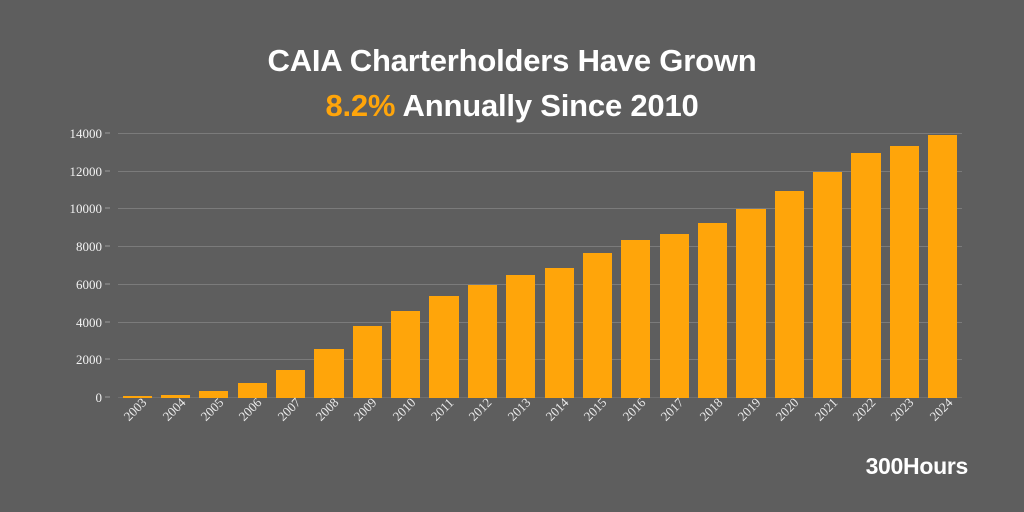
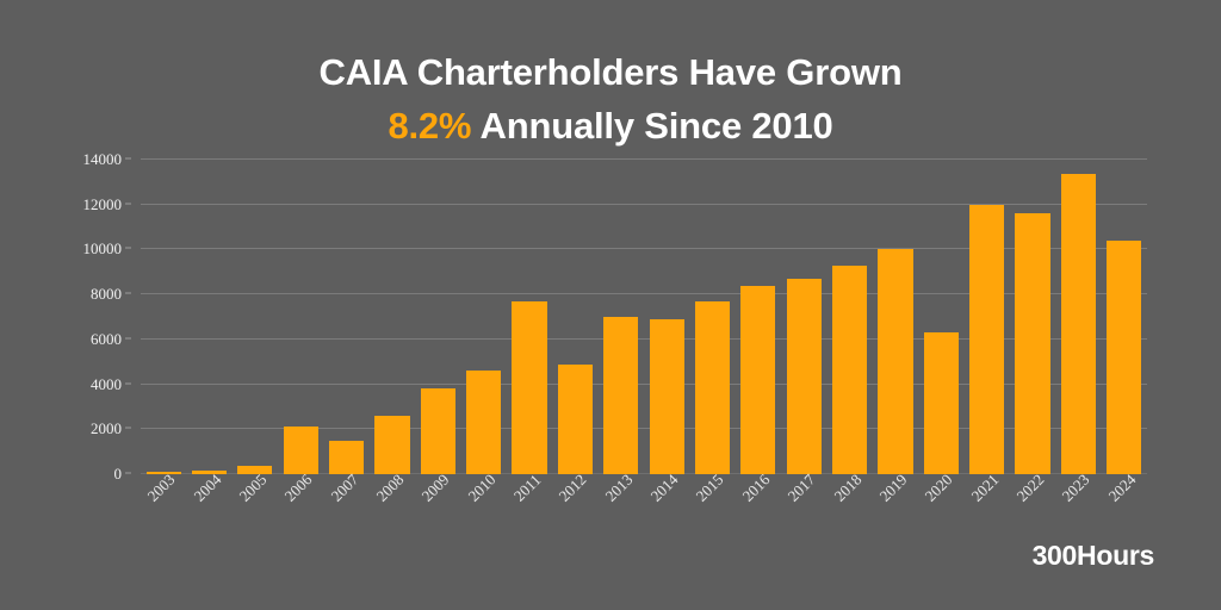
2006: 800 -> 2100
2011: 5400 -> 7700
2012: 6000 -> 4900
2013: 6500 -> 7000
2020: 11000 -> 6300
2022: 13000 -> 11600
2024: 14000 -> 10400
